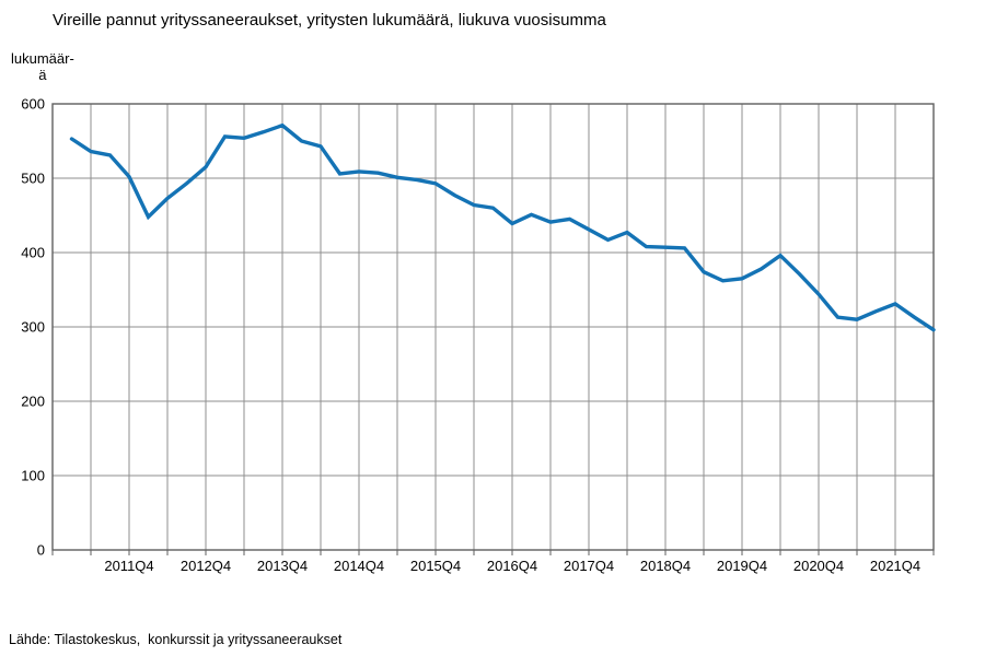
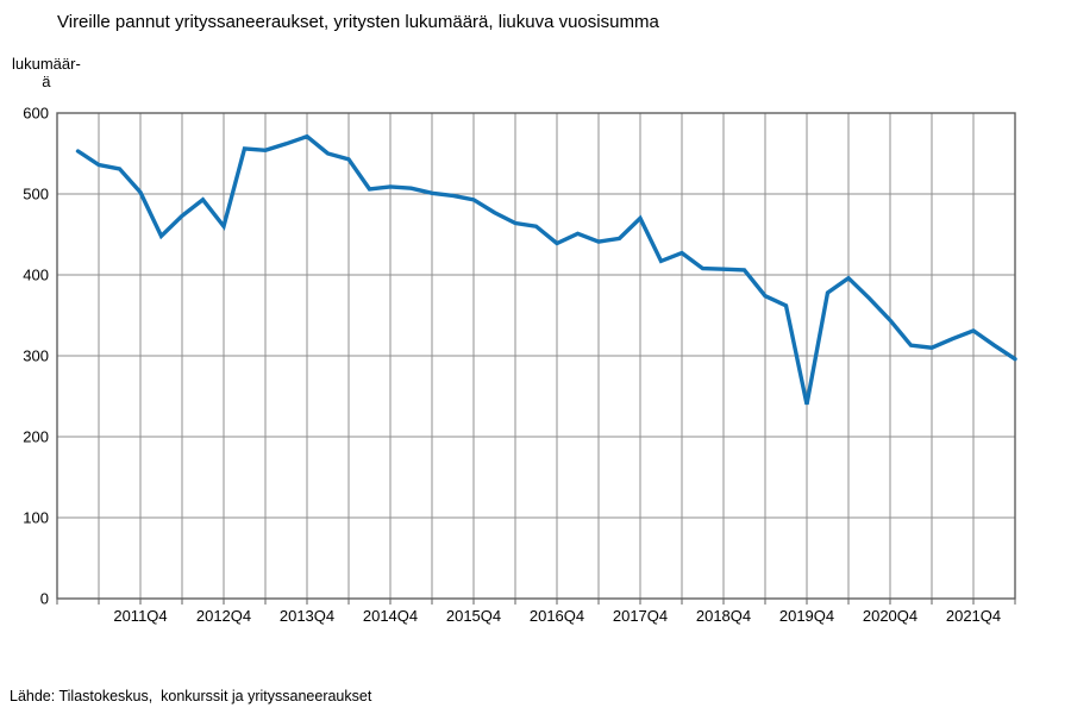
2012Q4: 520 -> 460
2017Q4: 430 -> 470
2019Q4: 360 -> 240
